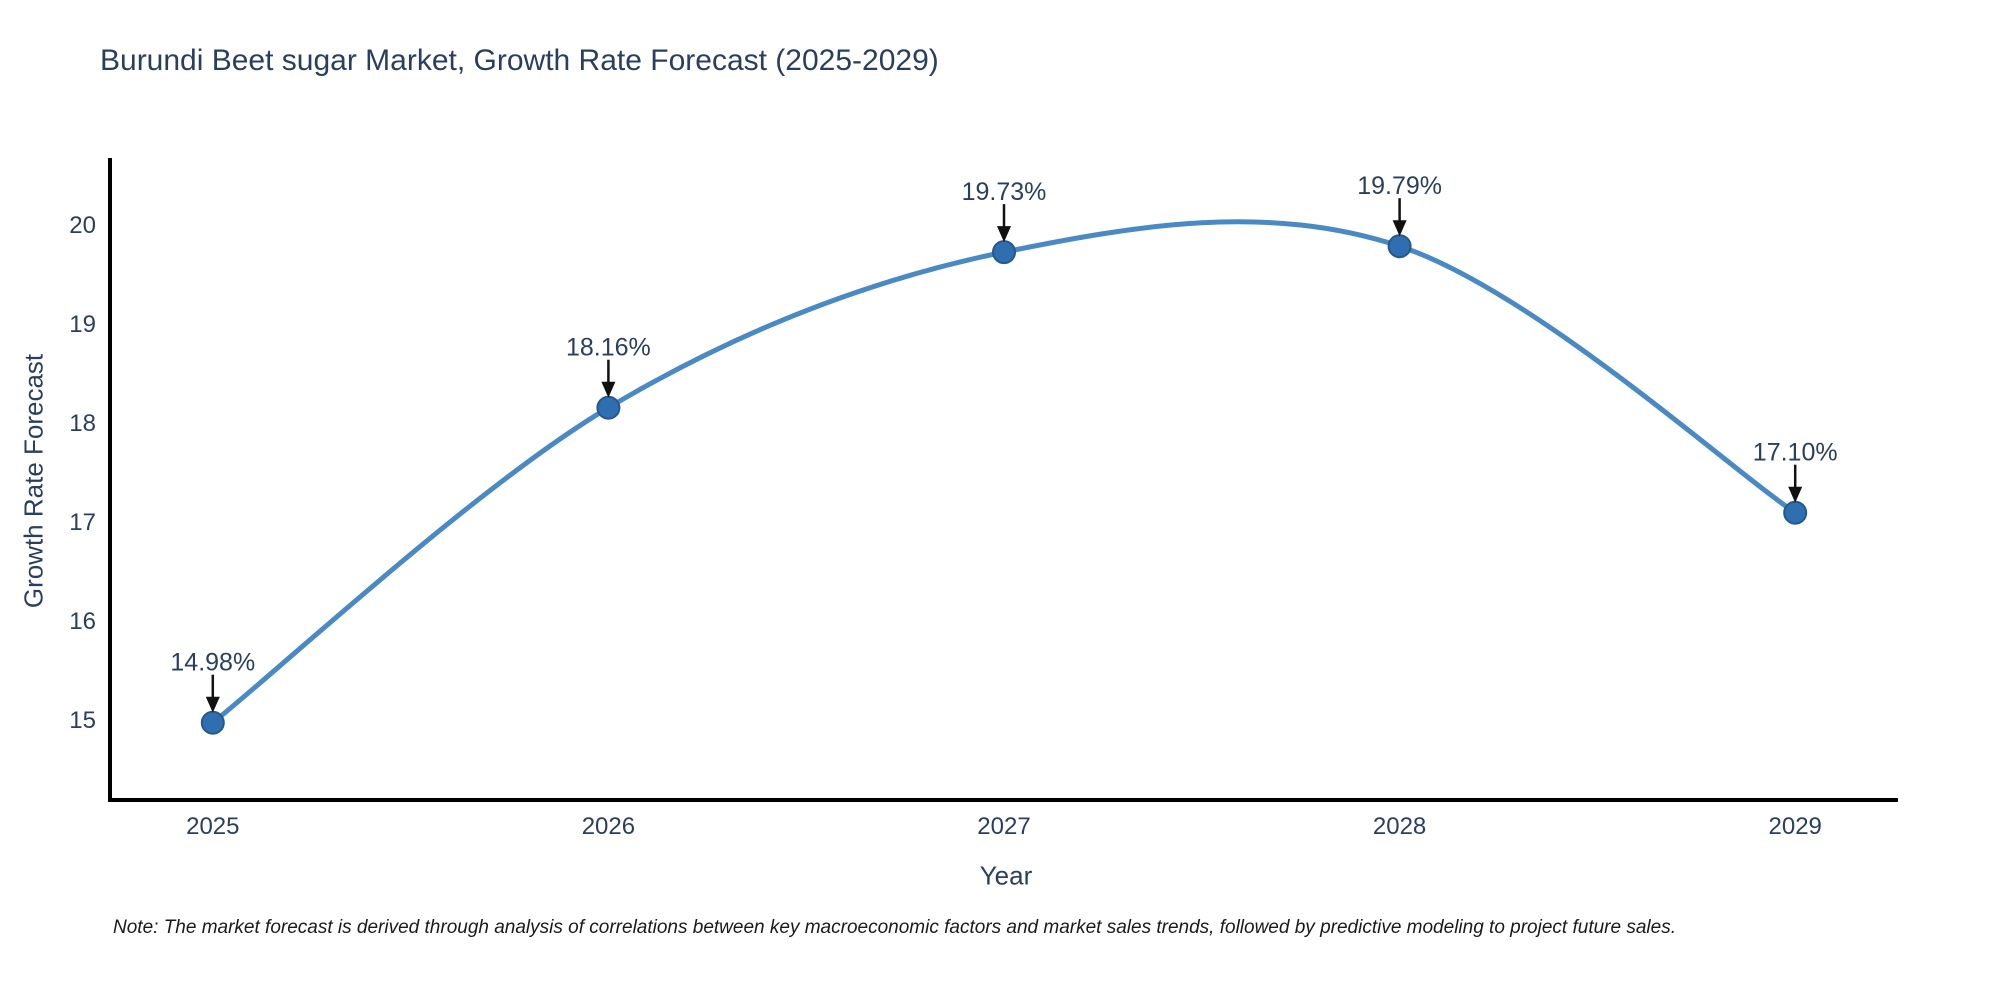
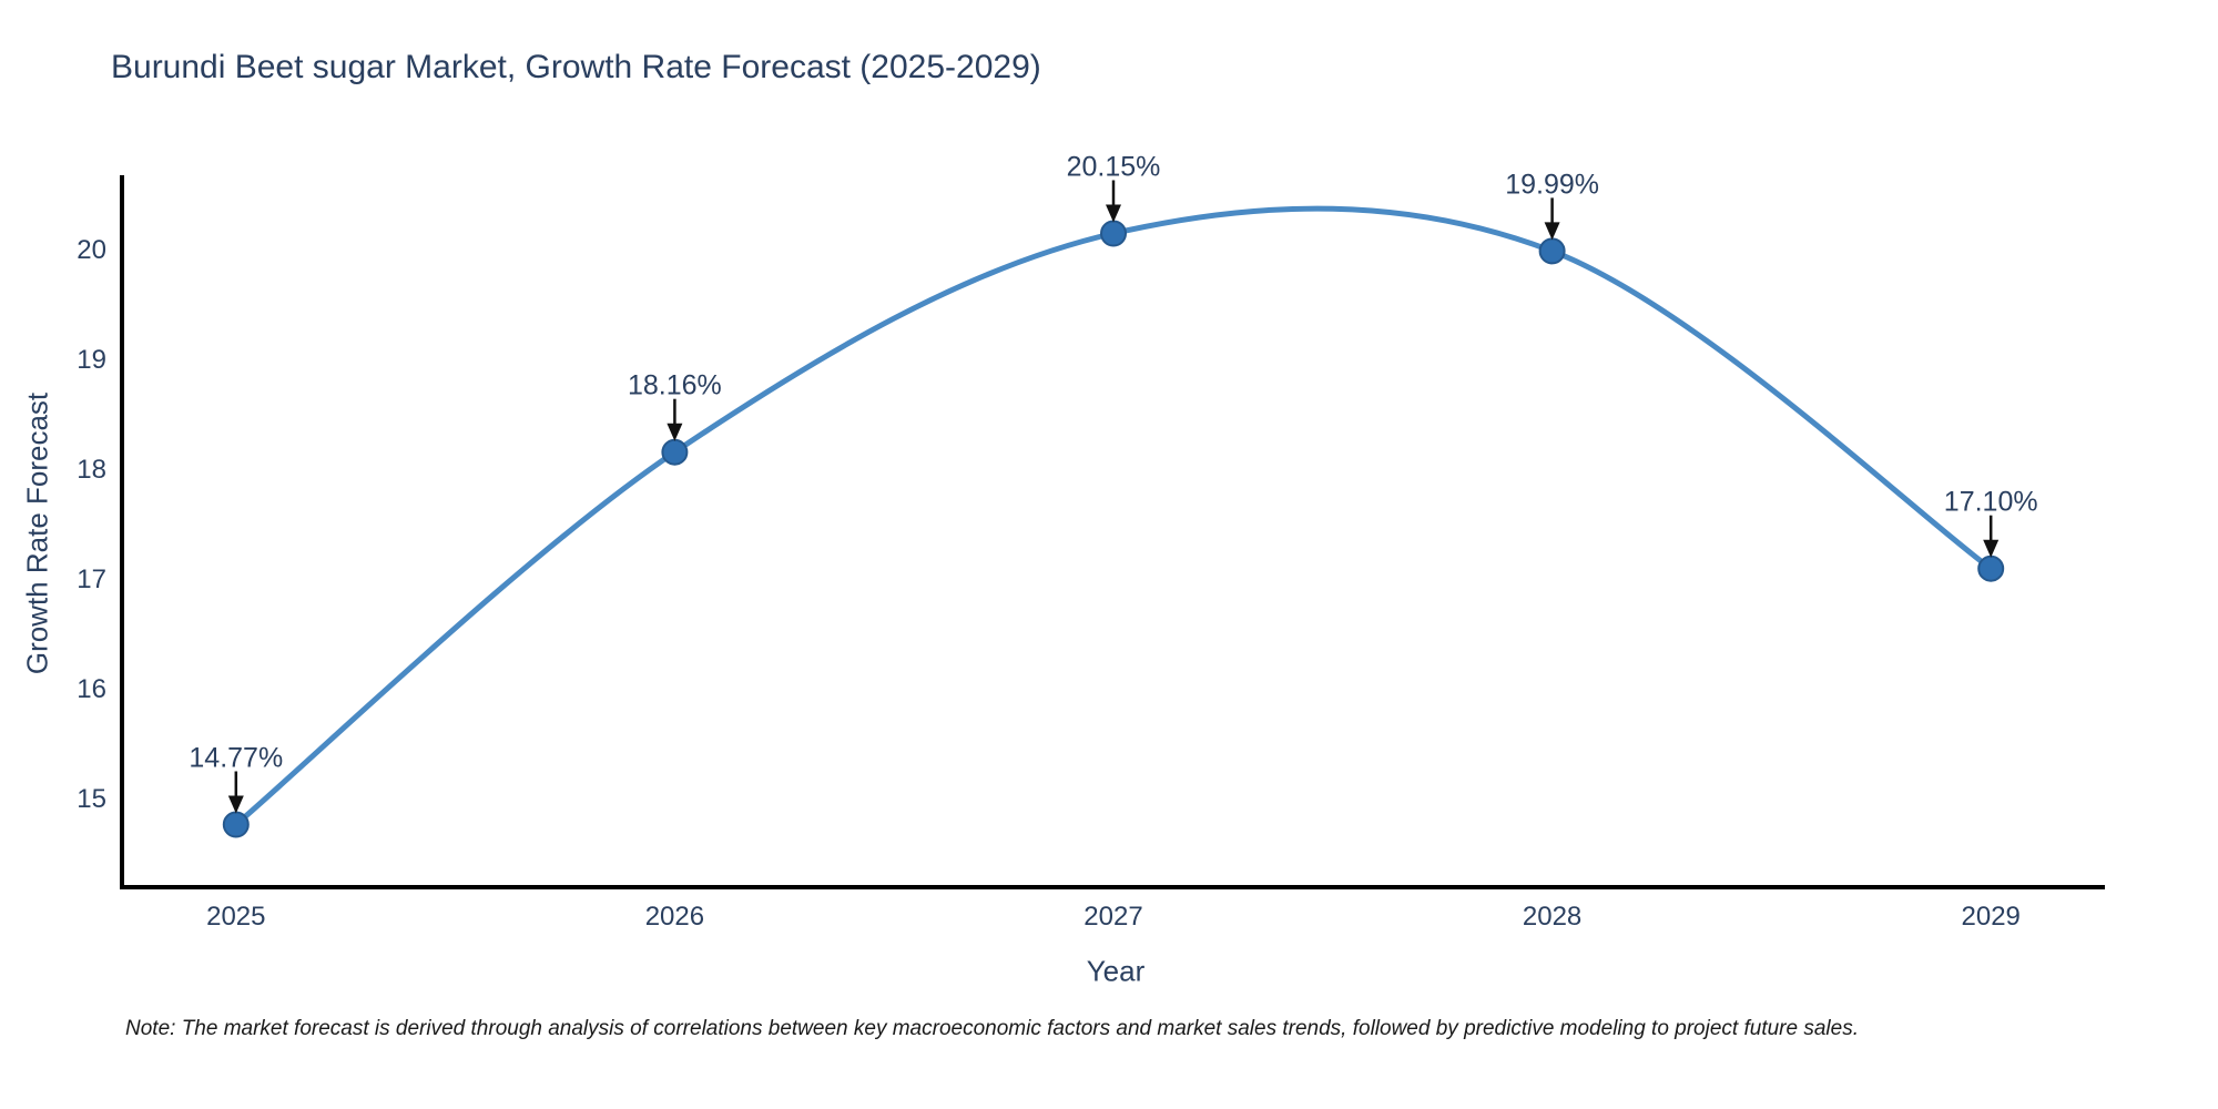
2025: 14.98% -> 14.77%
2027: 19.73% -> 20.15%
2028: 19.79% -> 19.99%
